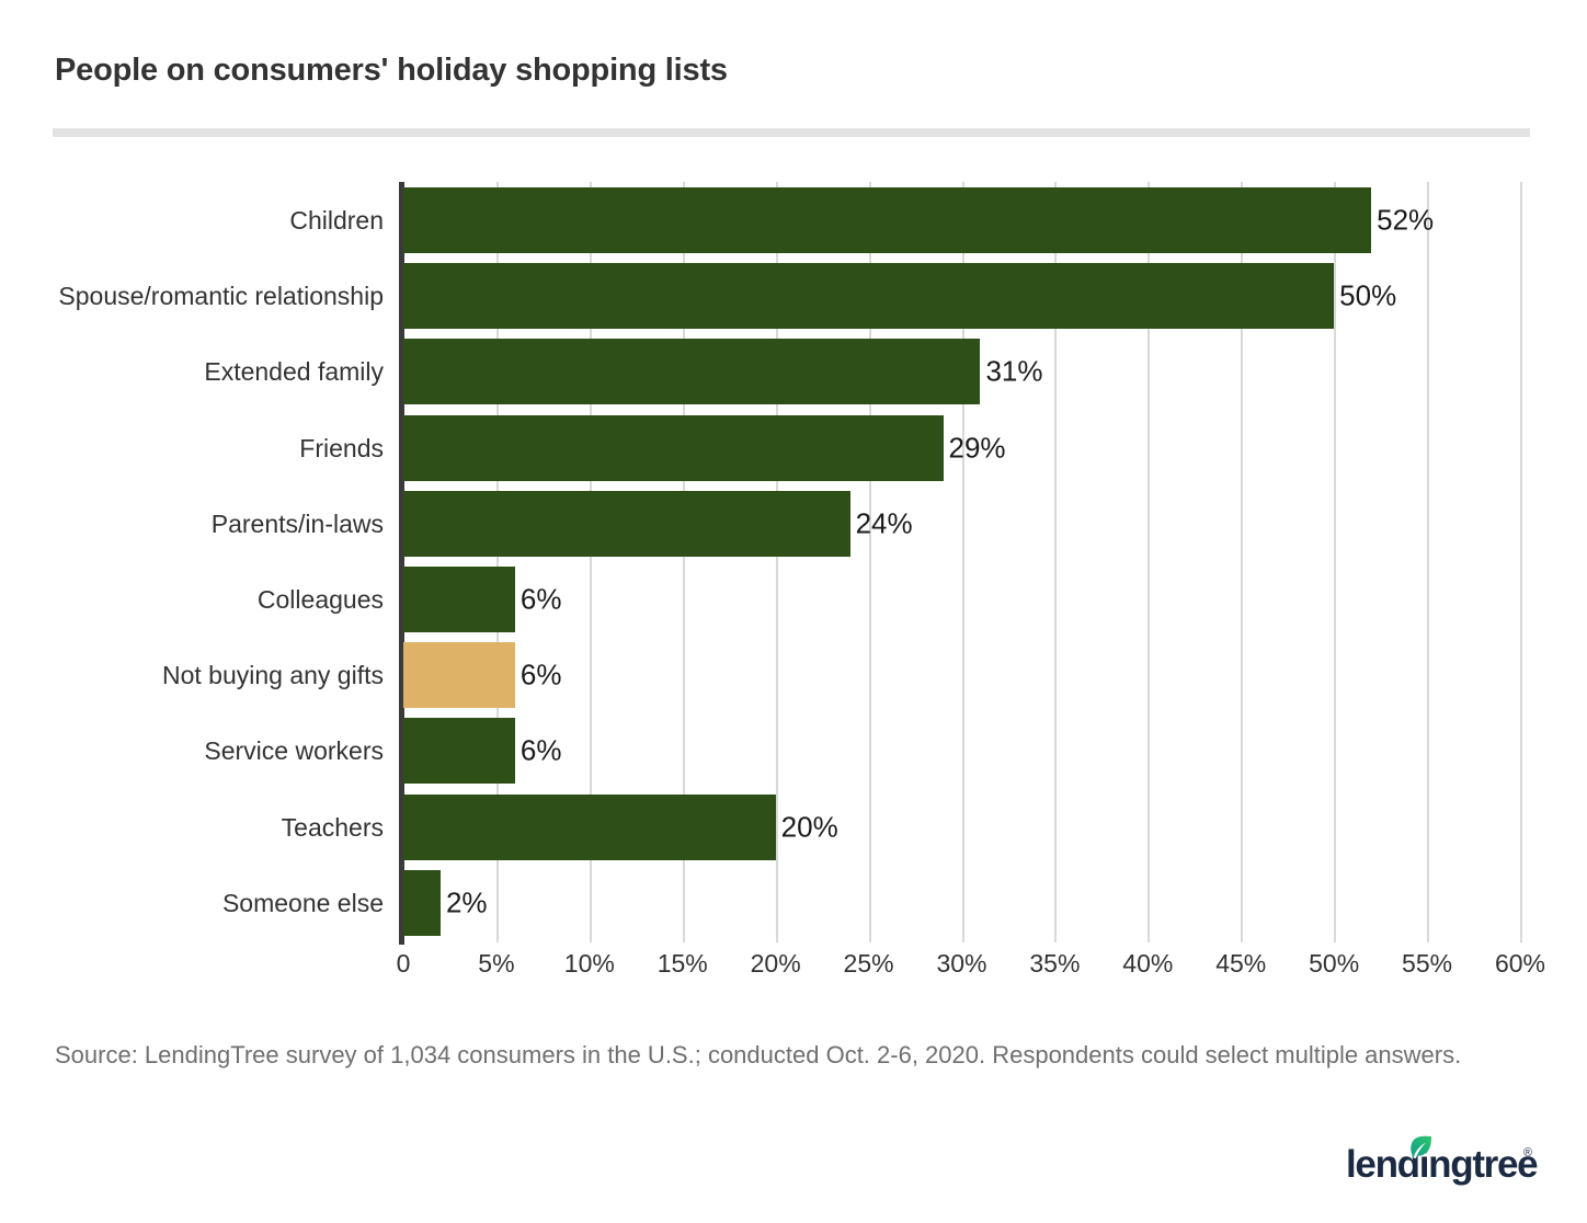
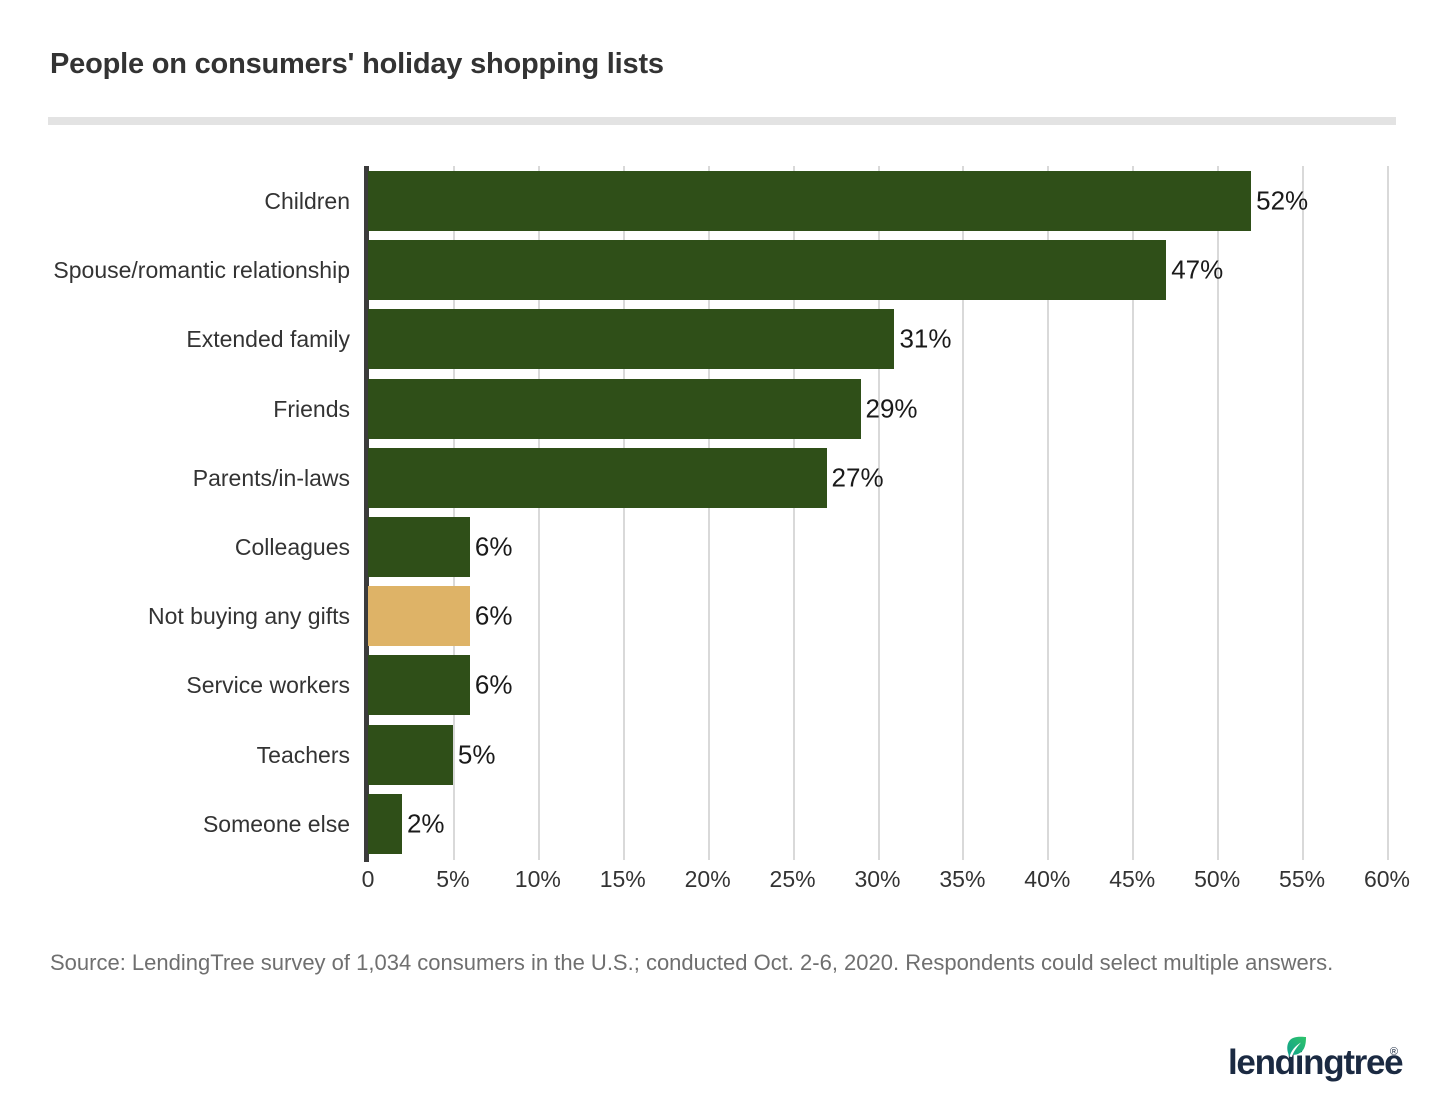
Spouse/romantic relationship: 50% -> 47%
Parents/in-laws: 24% -> 27%
Teachers: 20% -> 5%
